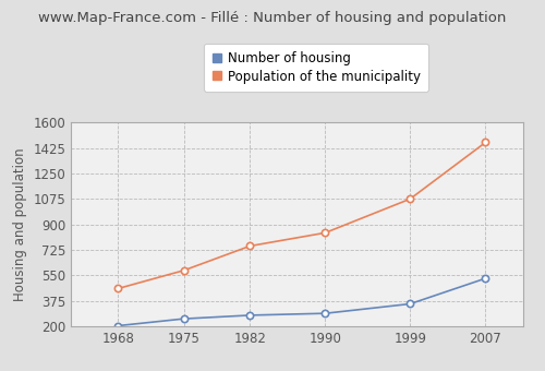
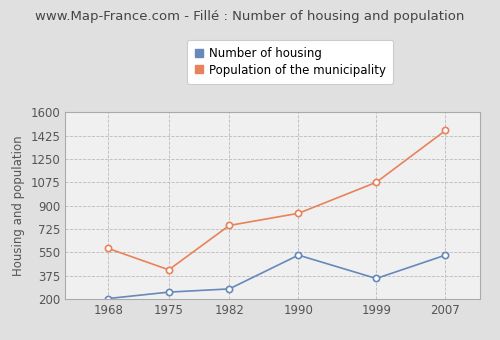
Population of the municipality/1968: 460 -> 580
Population of the municipality/1975: 580 -> 420
Number of housing/1990: 290 -> 530
